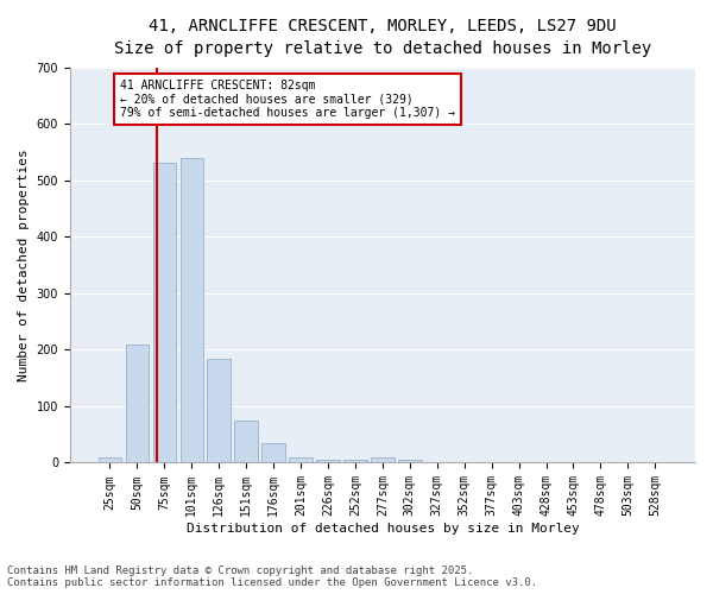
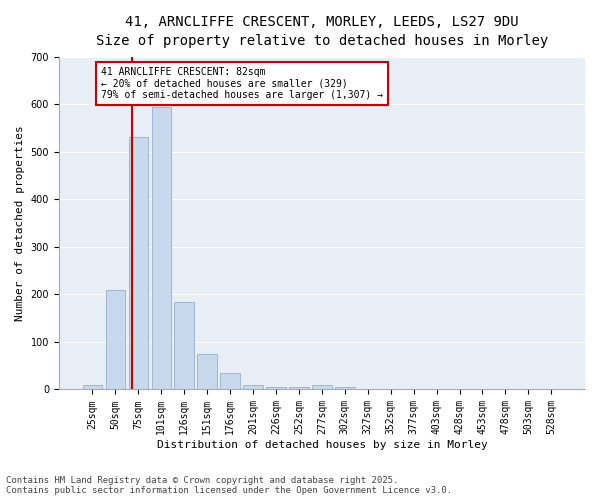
101sqm: 540 -> 595
